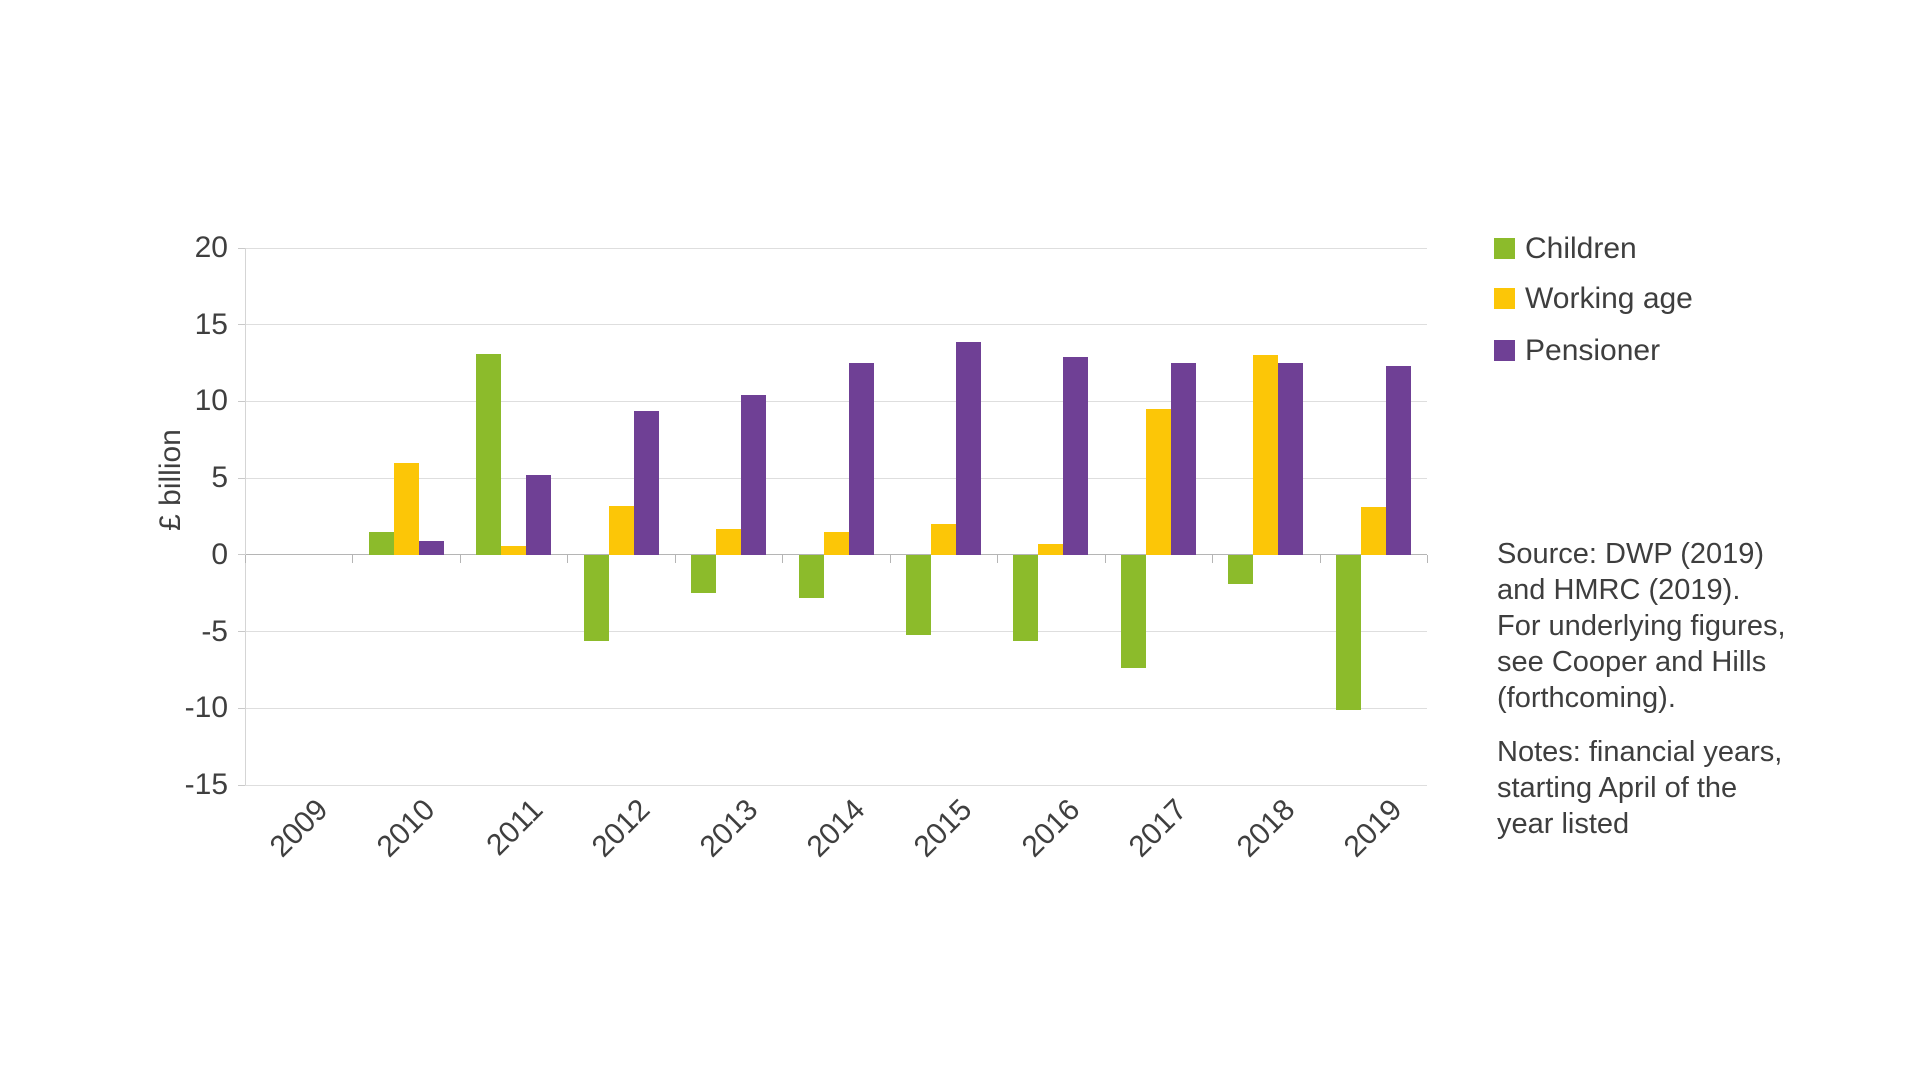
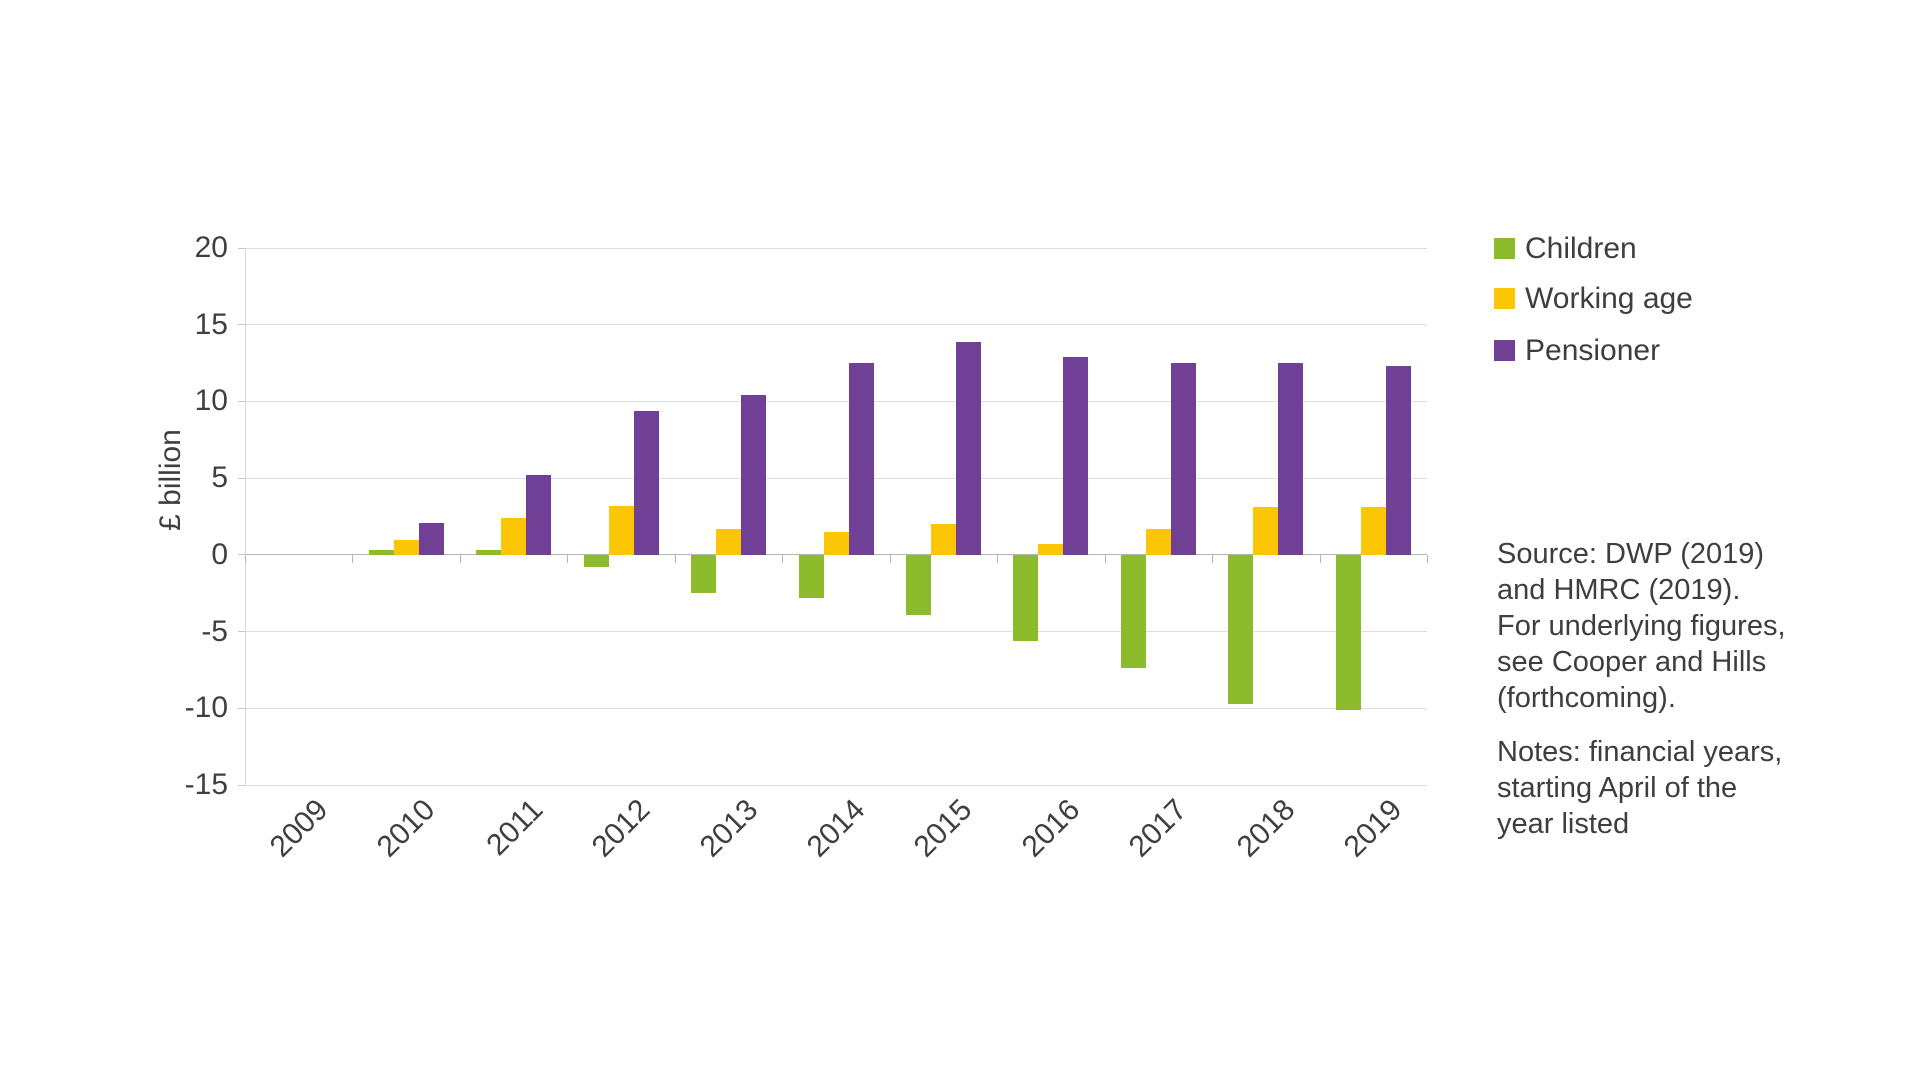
Children/2010: 1.5 -> 0.3
Working age/2010: 6.0 -> 1.0
Pensioner/2010: 0.9 -> 2.1
Children/2011: 13.1 -> 0.3
Working age/2011: 0.6 -> 2.4
Children/2012: -5.6 -> -0.8
Children/2015: -5.2 -> -3.9
Working age/2017: 9.5 -> 1.7
Children/2018: -1.9 -> -9.7
Working age/2018: 13.0 -> 3.1
